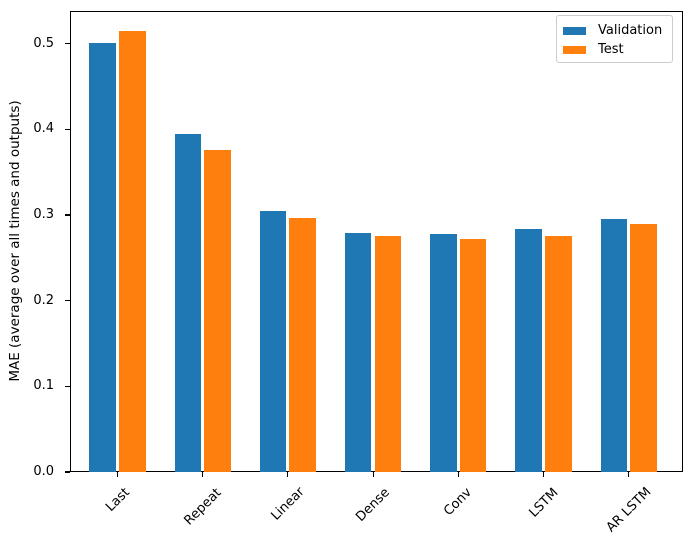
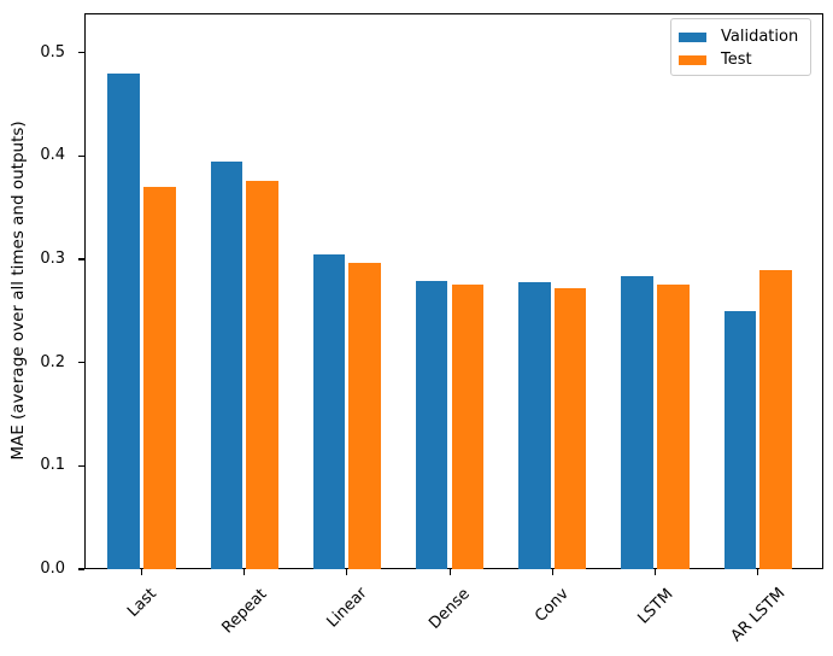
Validation/Last: 0.50 -> 0.48
Test/Last: 0.52 -> 0.37
Validation/AR LSTM: 0.29 -> 0.25
